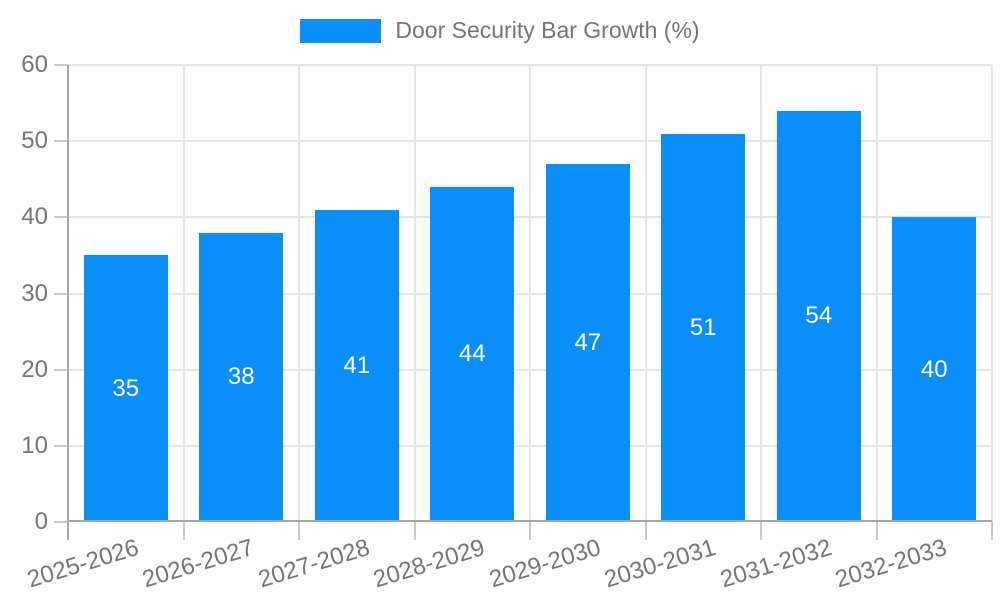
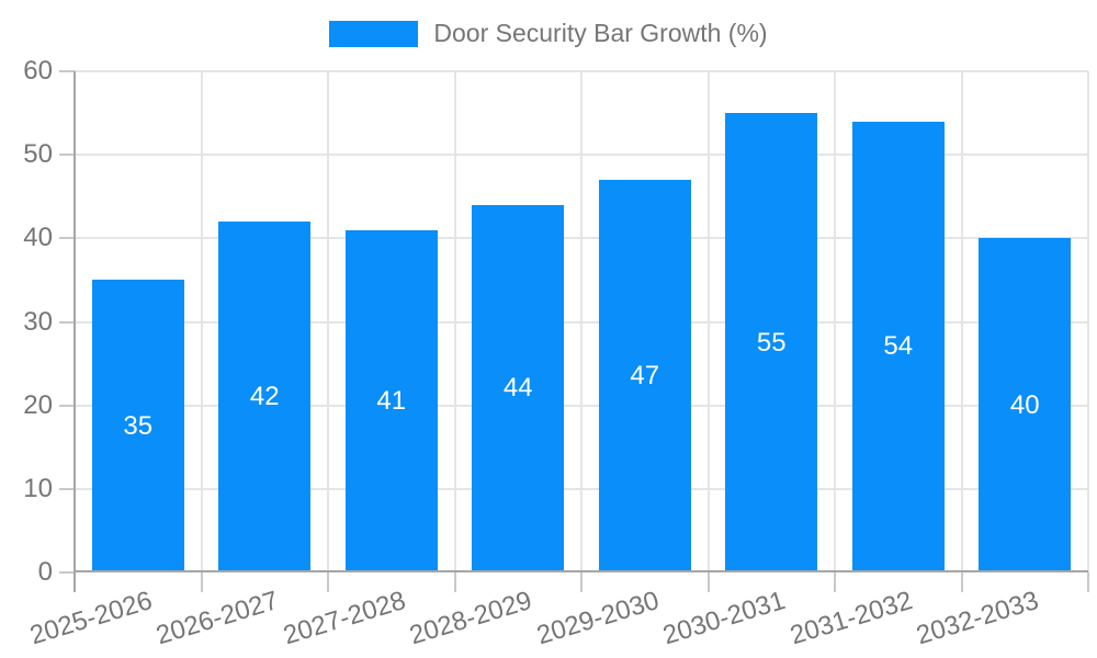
2026-2027: 38 -> 42
2030-2031: 51 -> 55
